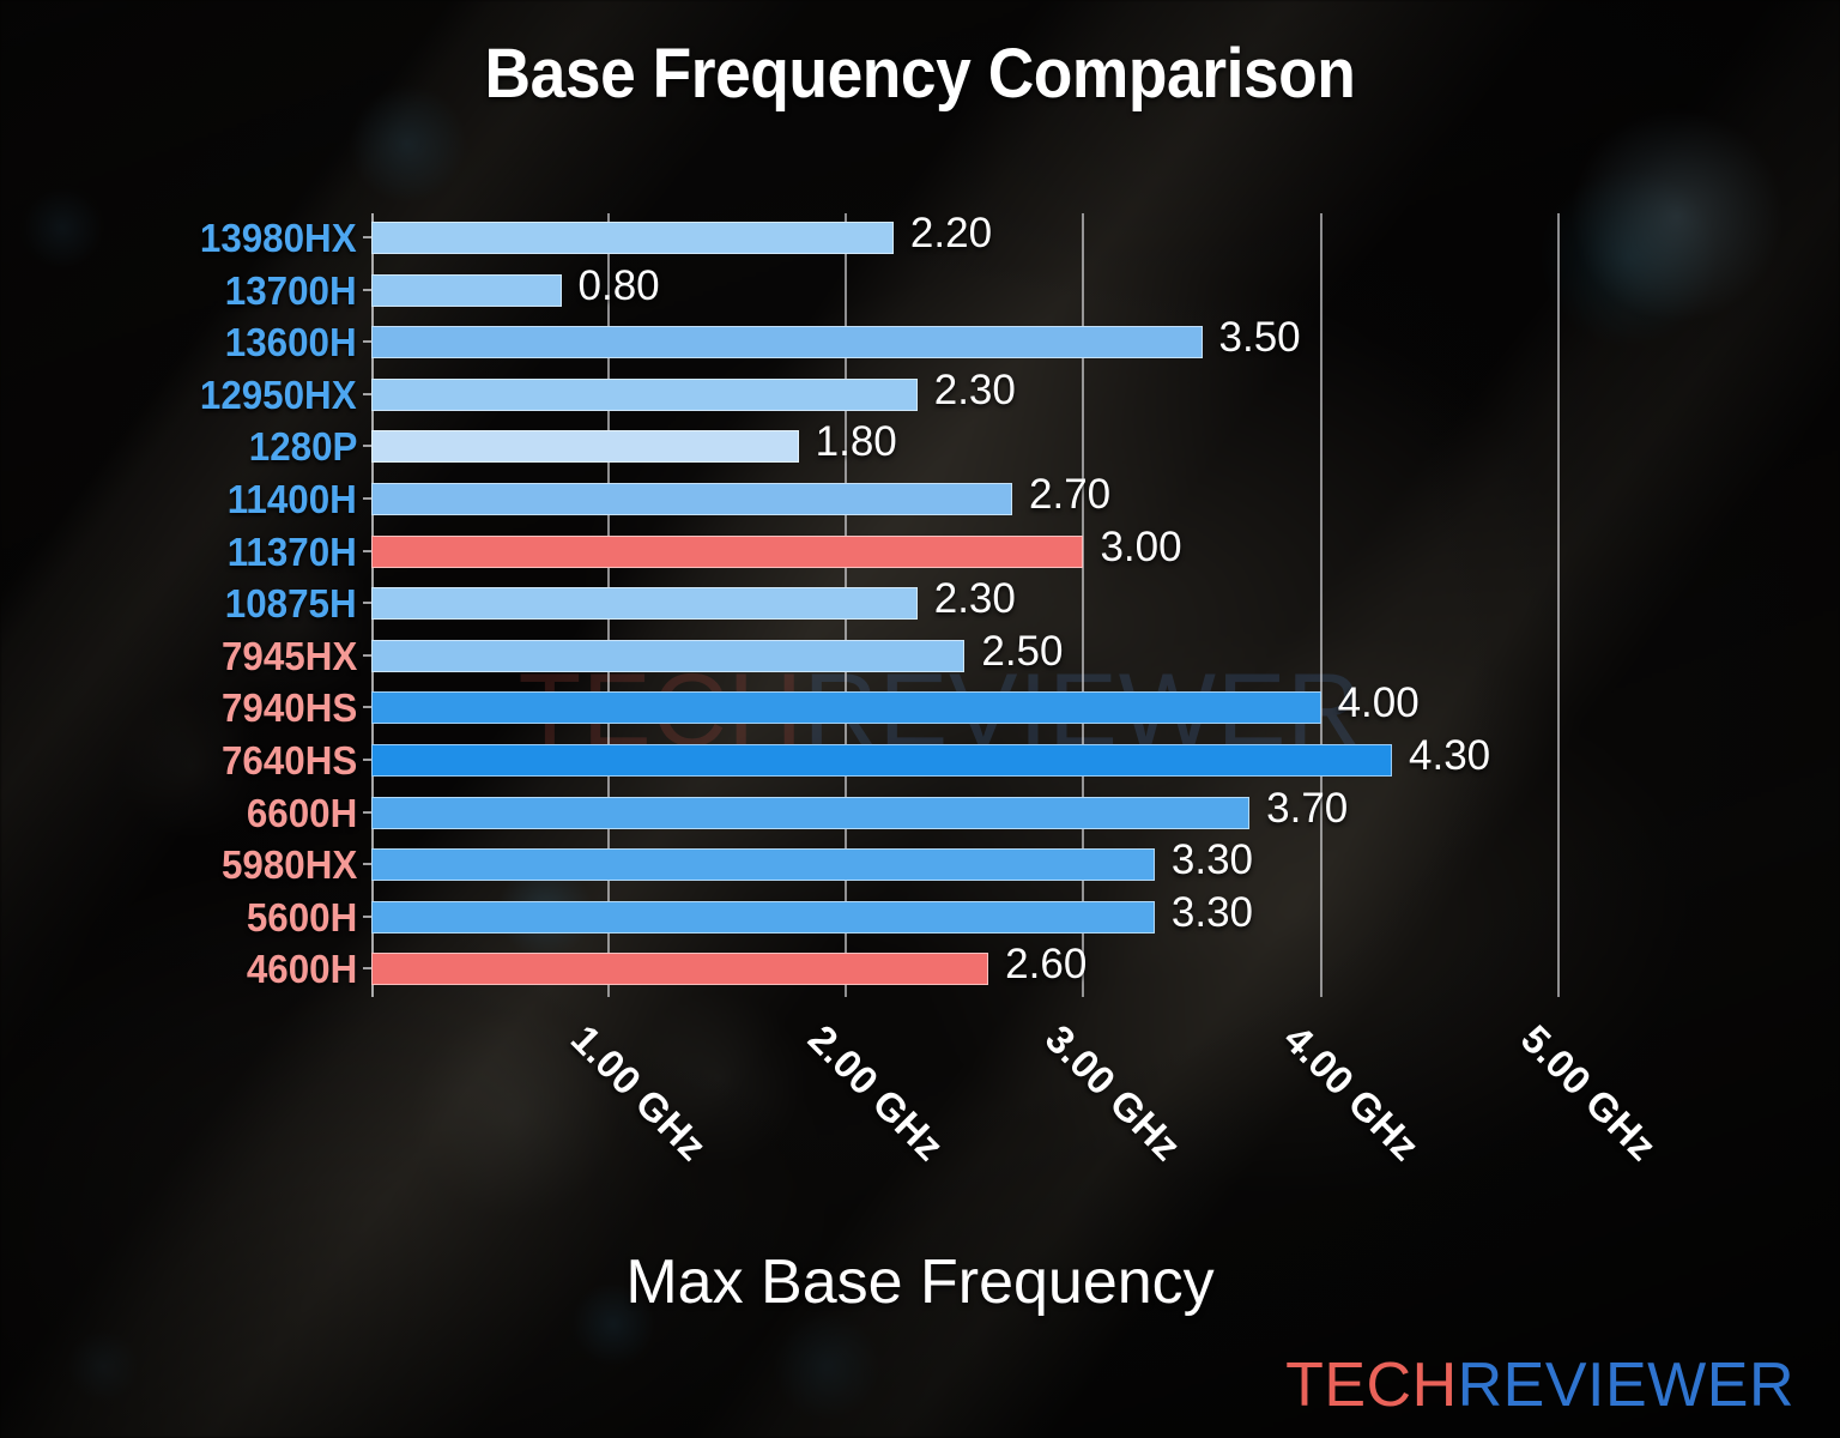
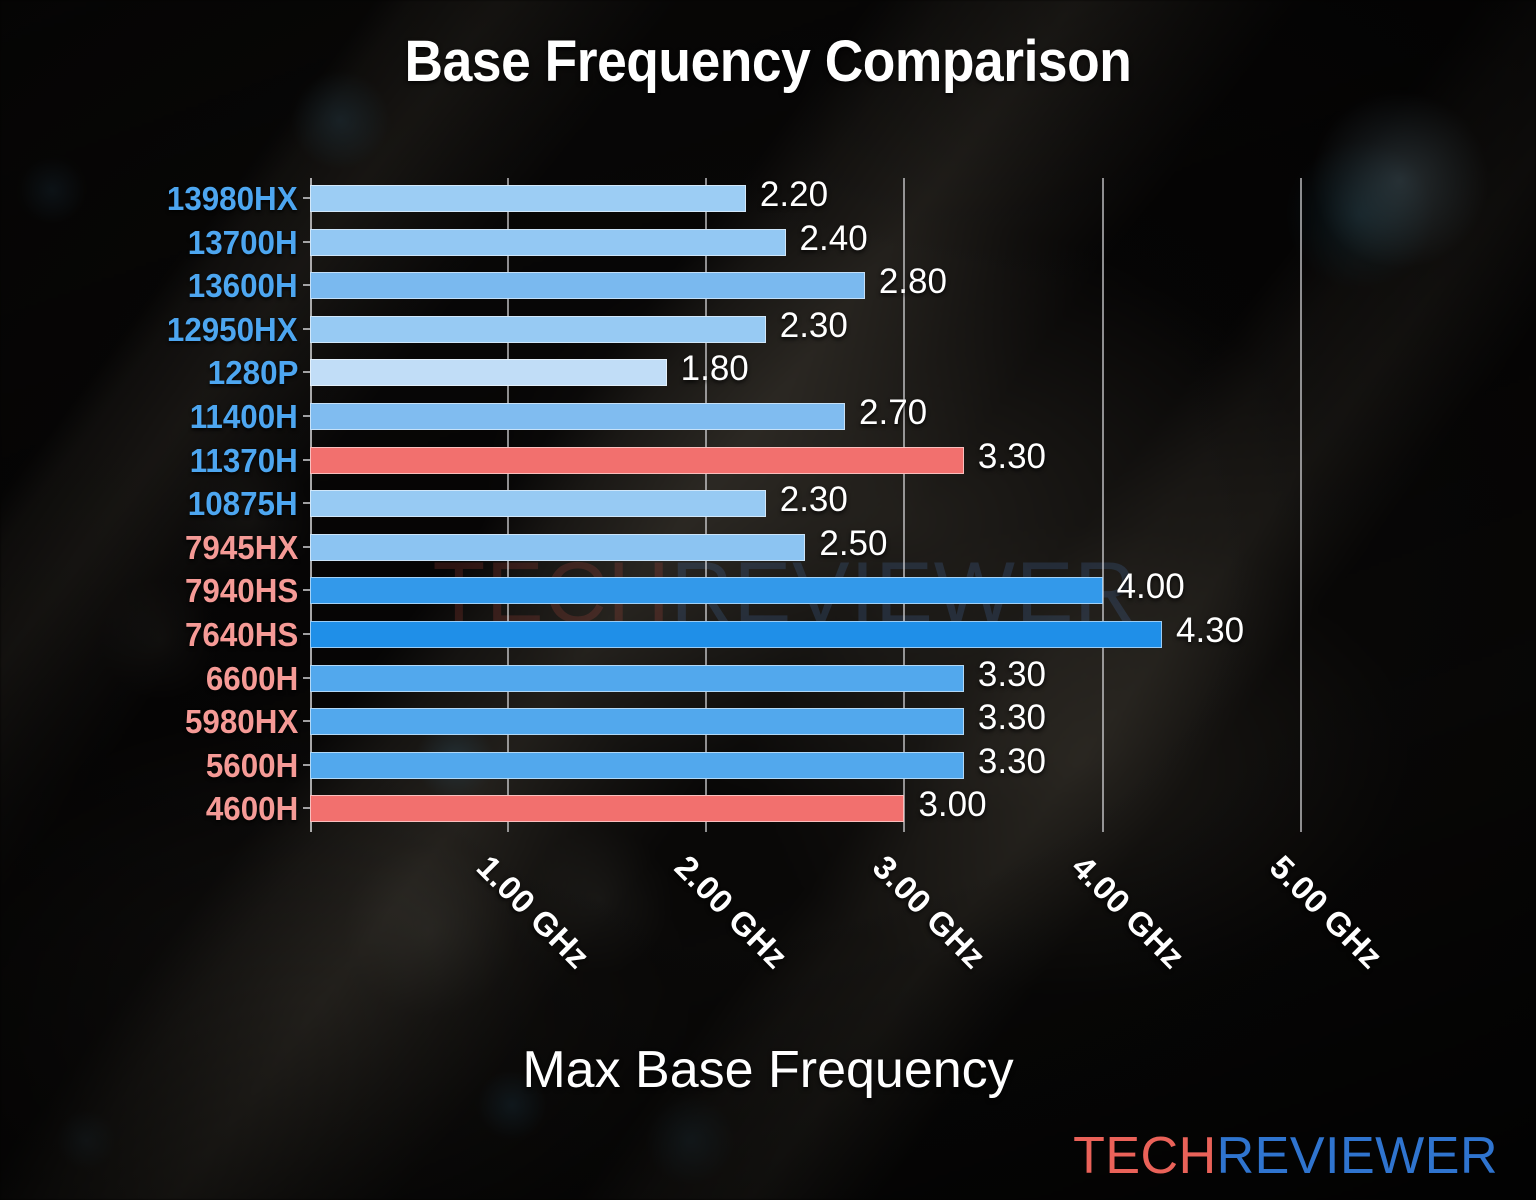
13700H: 0.80 -> 2.40
13600H: 3.50 -> 2.80
11370H: 3.00 -> 3.30
6600H: 3.70 -> 3.30
4600H: 2.60 -> 3.00
